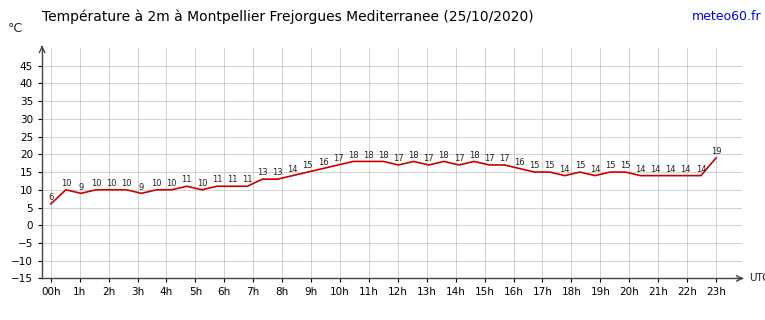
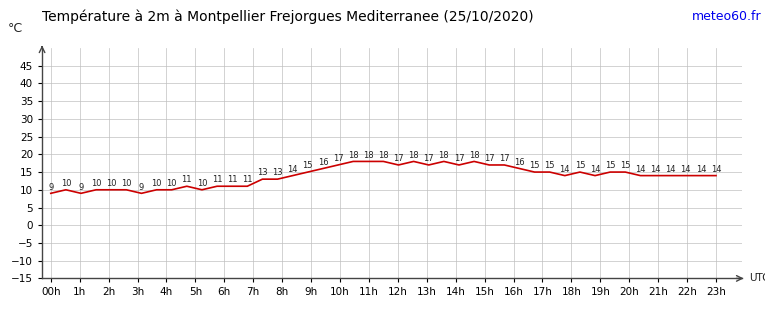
00h: 6 -> 9
23h: 19 -> 14
